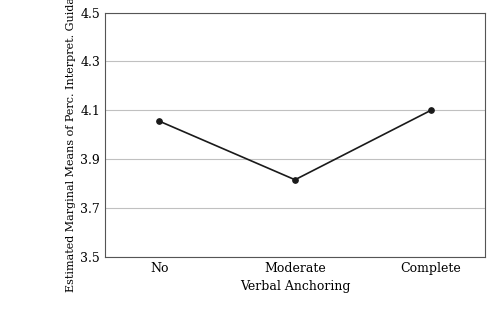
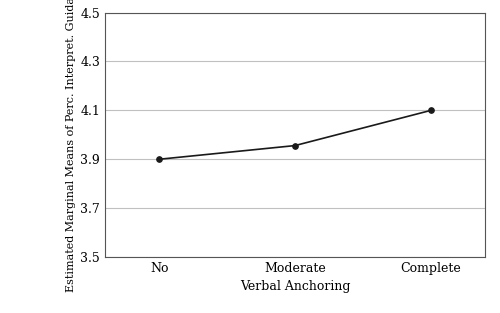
No: 4.055 -> 3.899
Moderate: 3.815 -> 3.955
